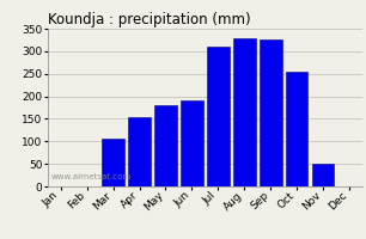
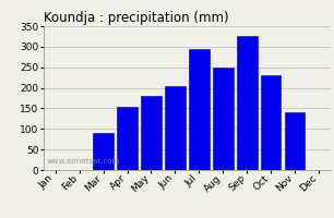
Mar: 105 -> 90
Jun: 190 -> 205
Jul: 310 -> 295
Aug: 330 -> 250
Oct: 255 -> 230
Nov: 50 -> 140
